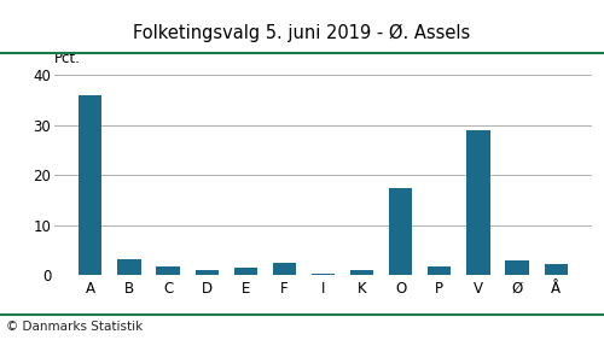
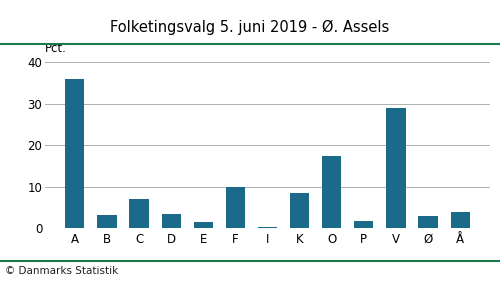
C: 1.8 -> 7.0
D: 1.0 -> 3.5
F: 2.5 -> 10.0
K: 1.1 -> 8.5
Å: 2.3 -> 4.0
